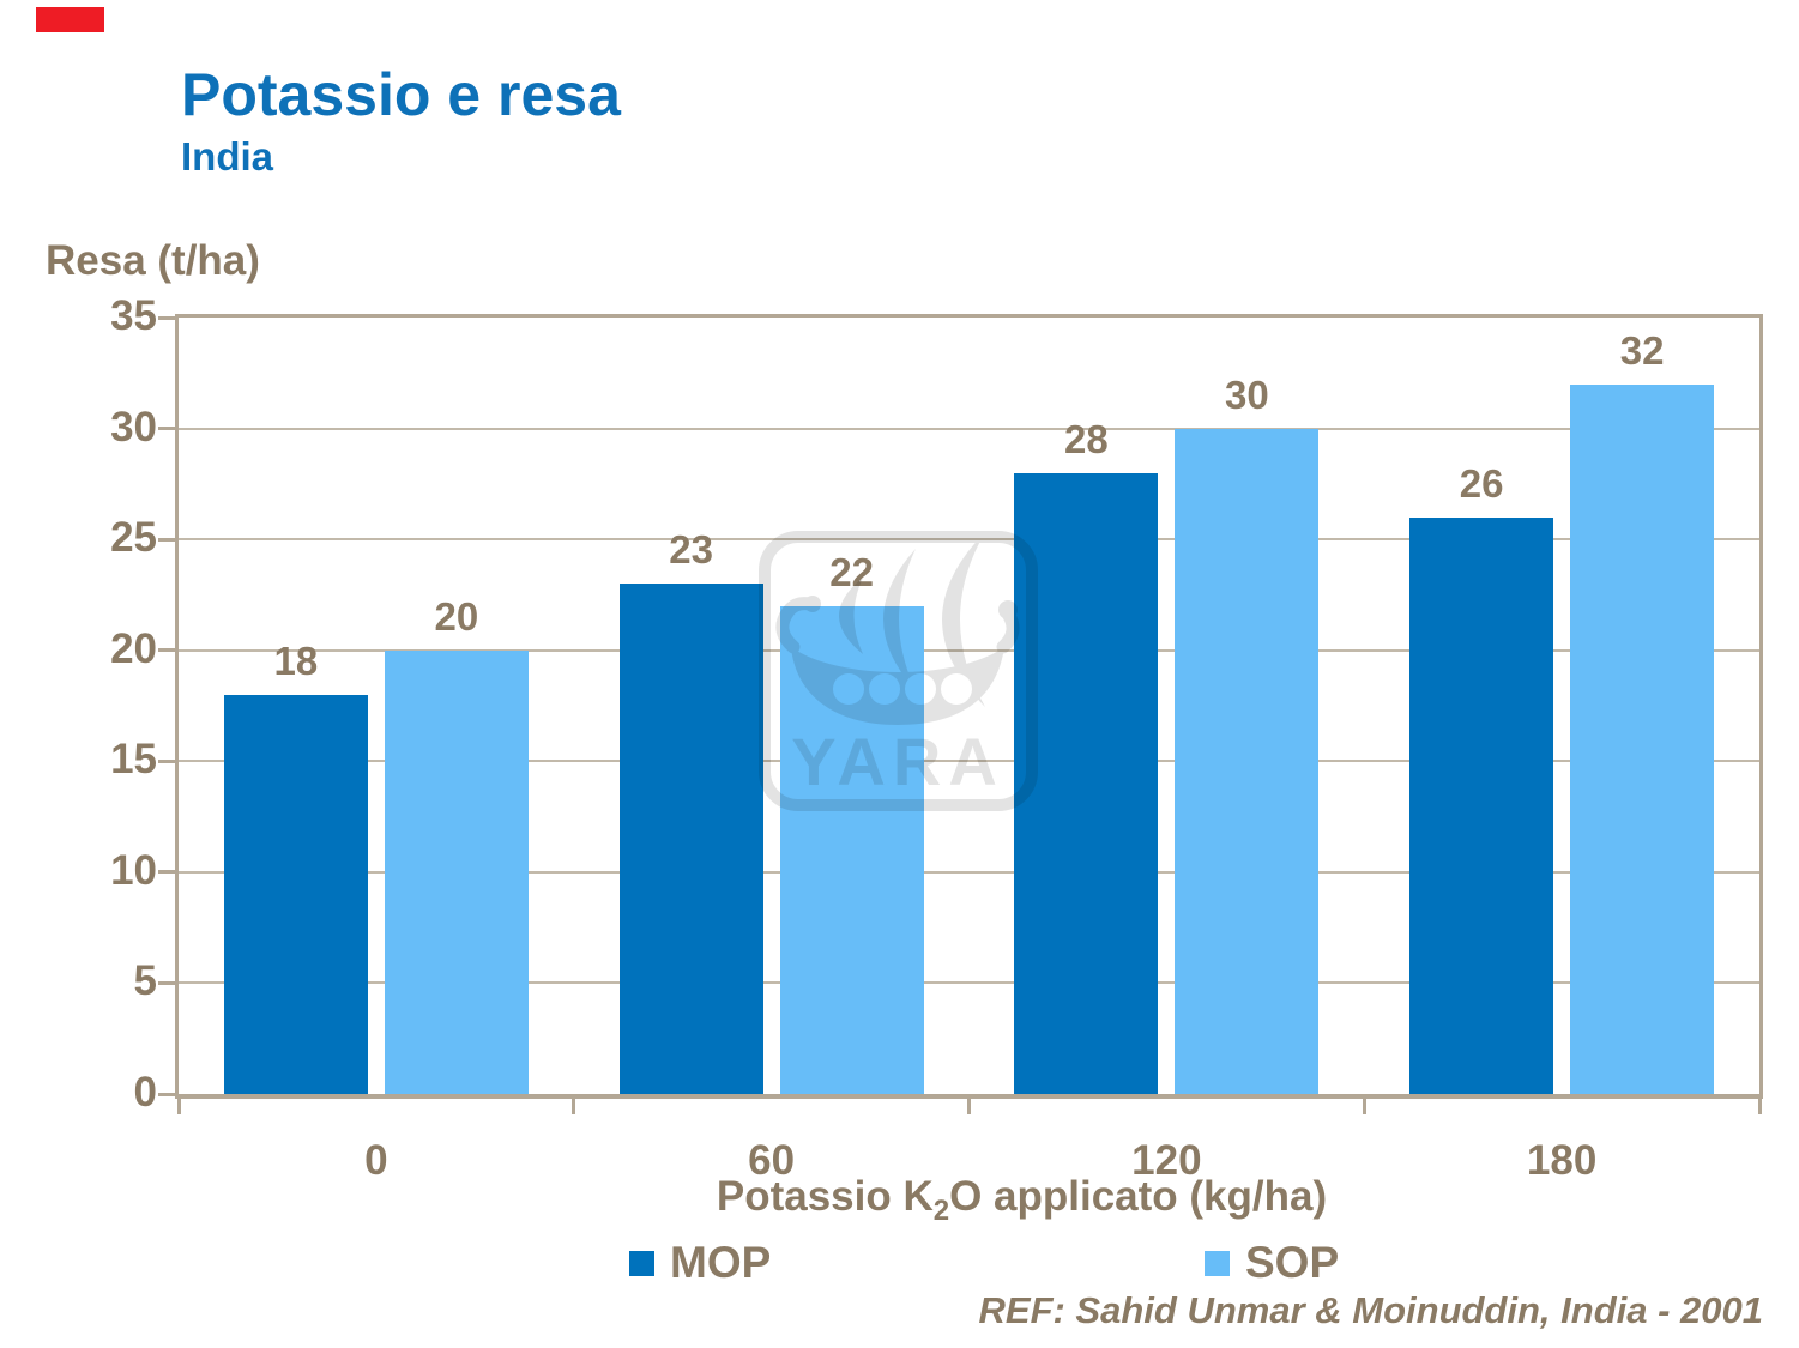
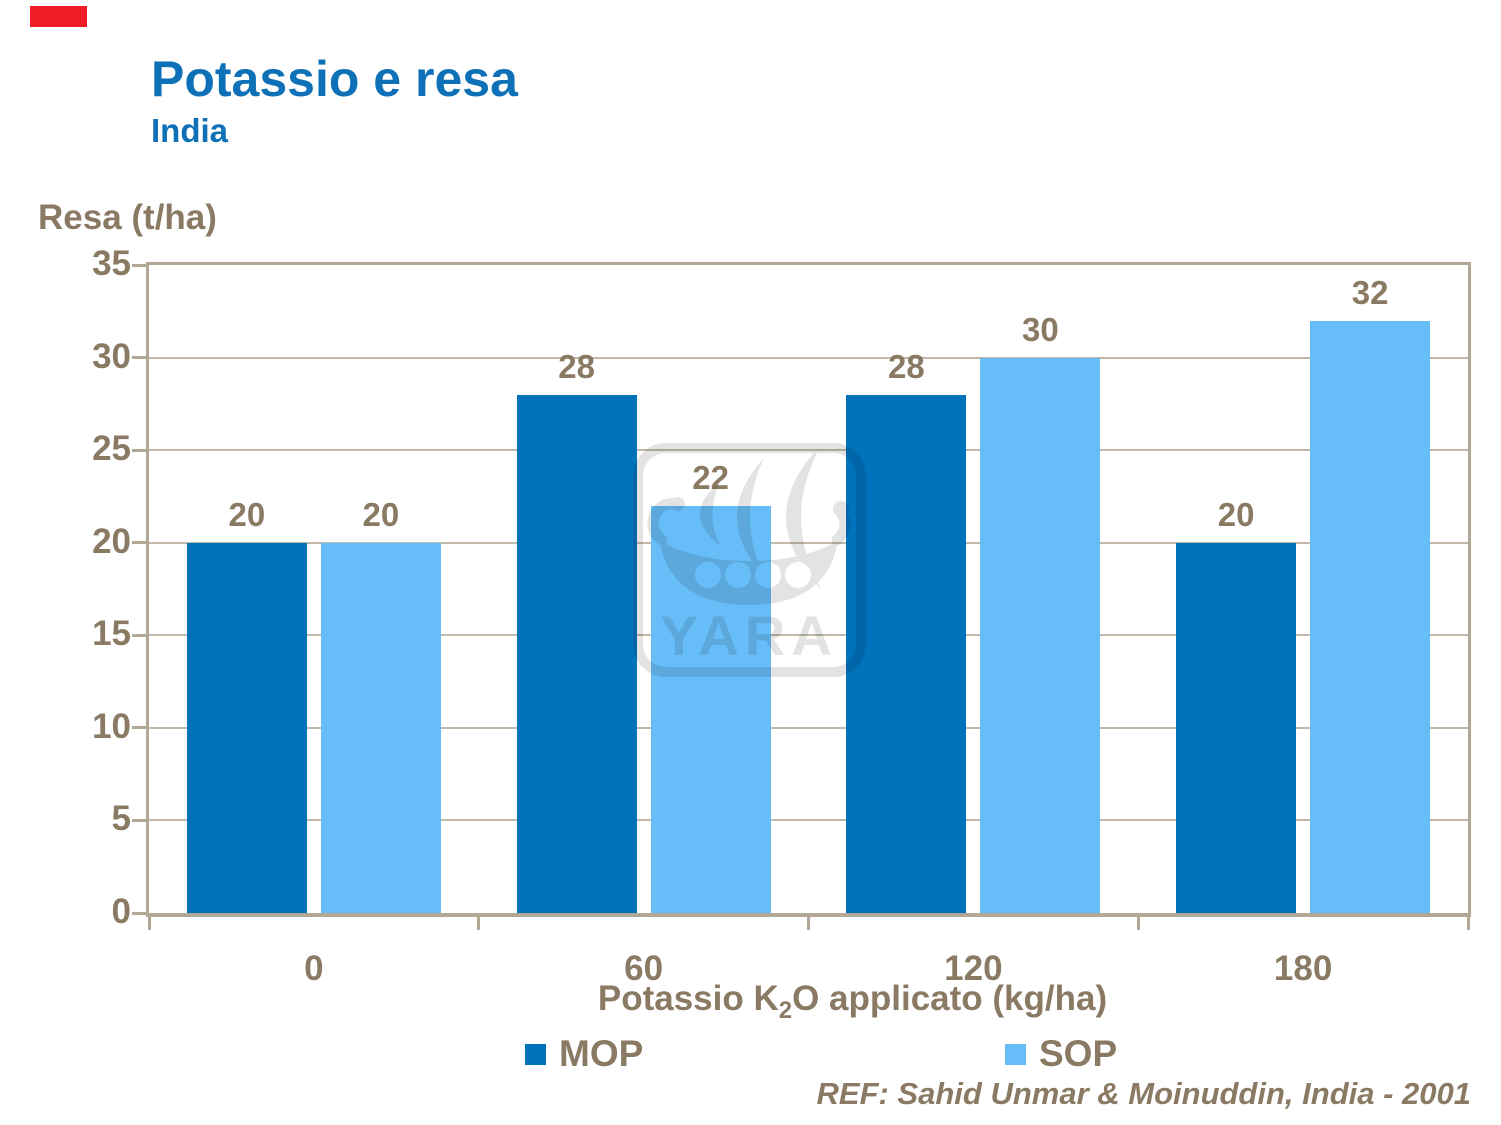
MOP/0: 18 -> 20
MOP/60: 23 -> 28
MOP/180: 26 -> 20
